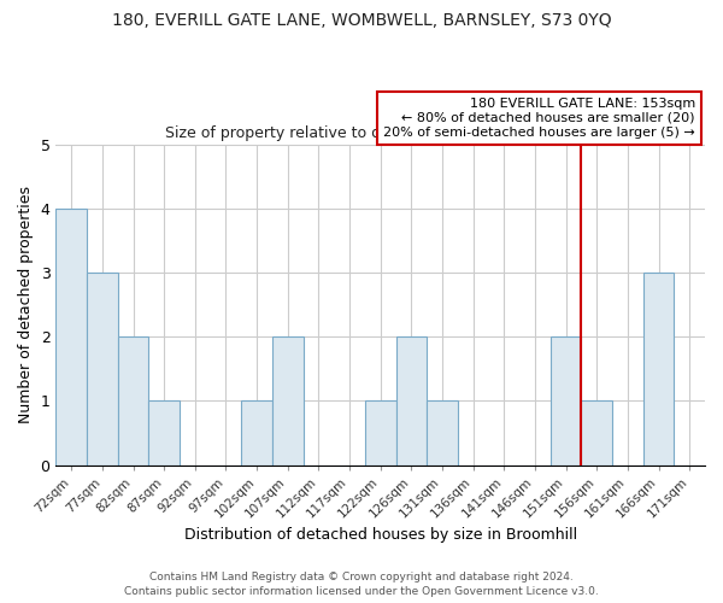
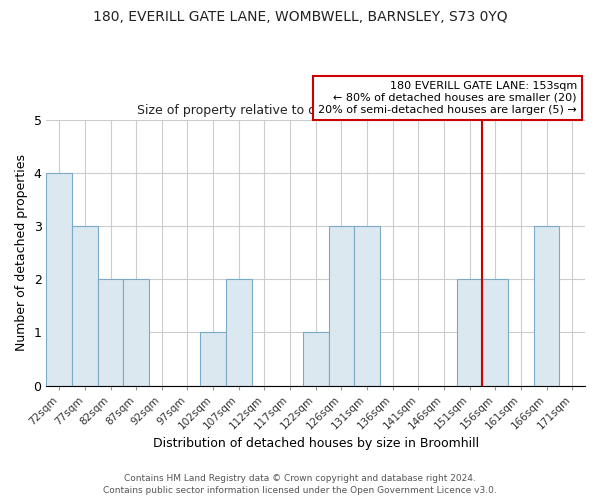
87sqm: 1 -> 2
126sqm: 2 -> 3
131sqm: 1 -> 3
156sqm: 1 -> 2
